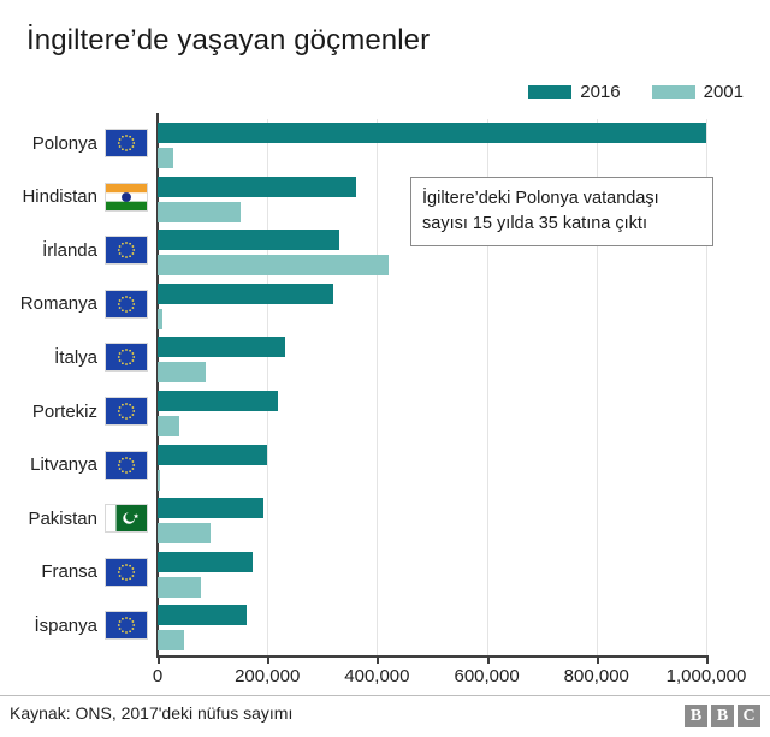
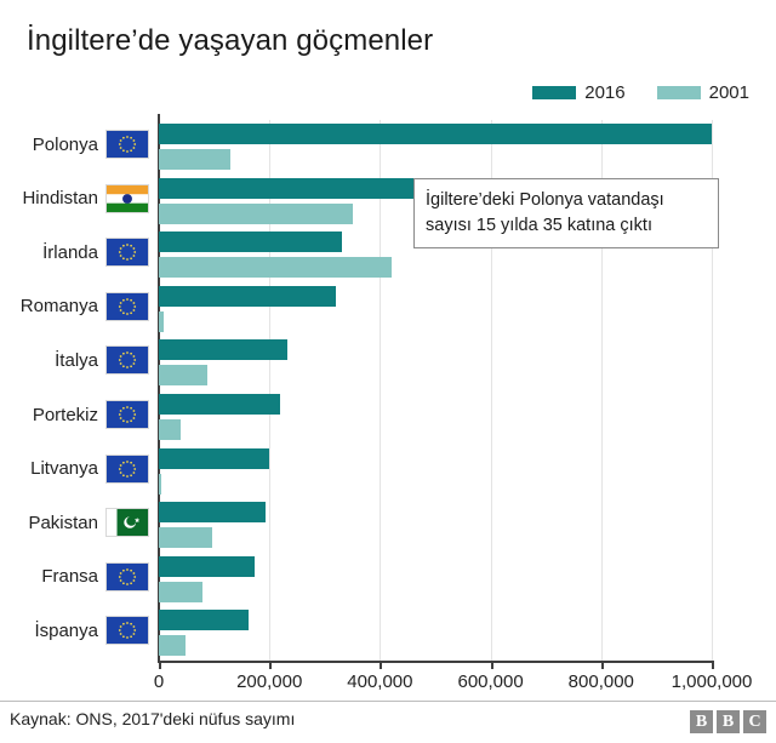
2001/Polonya: 30000 -> 130000
2016/Hindistan: 360000 -> 670000
2001/Hindistan: 150000 -> 350000
